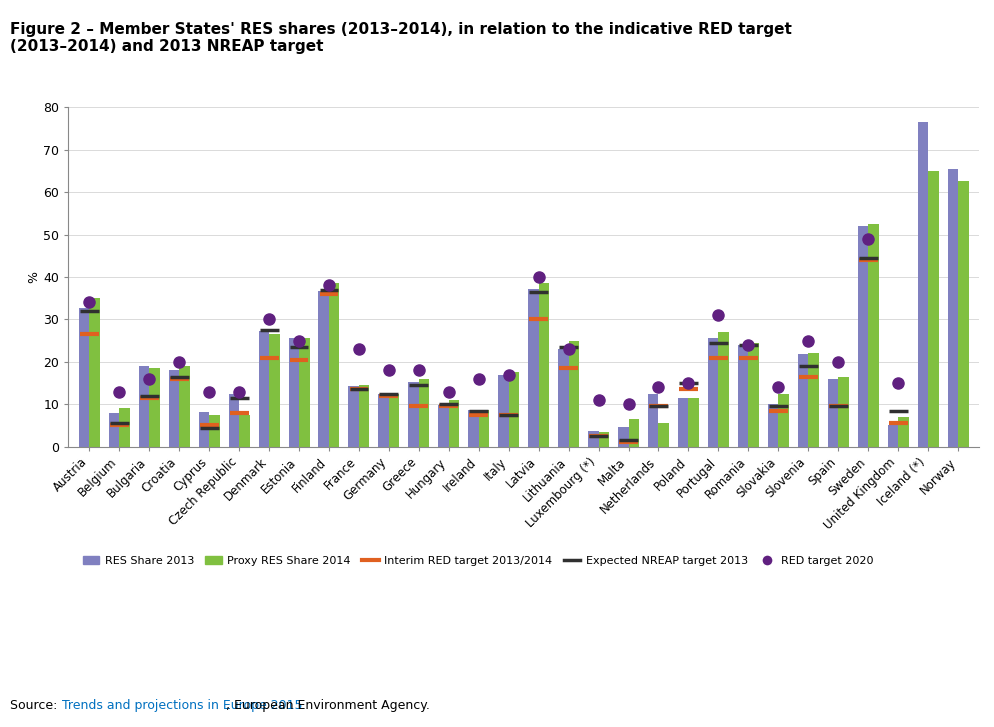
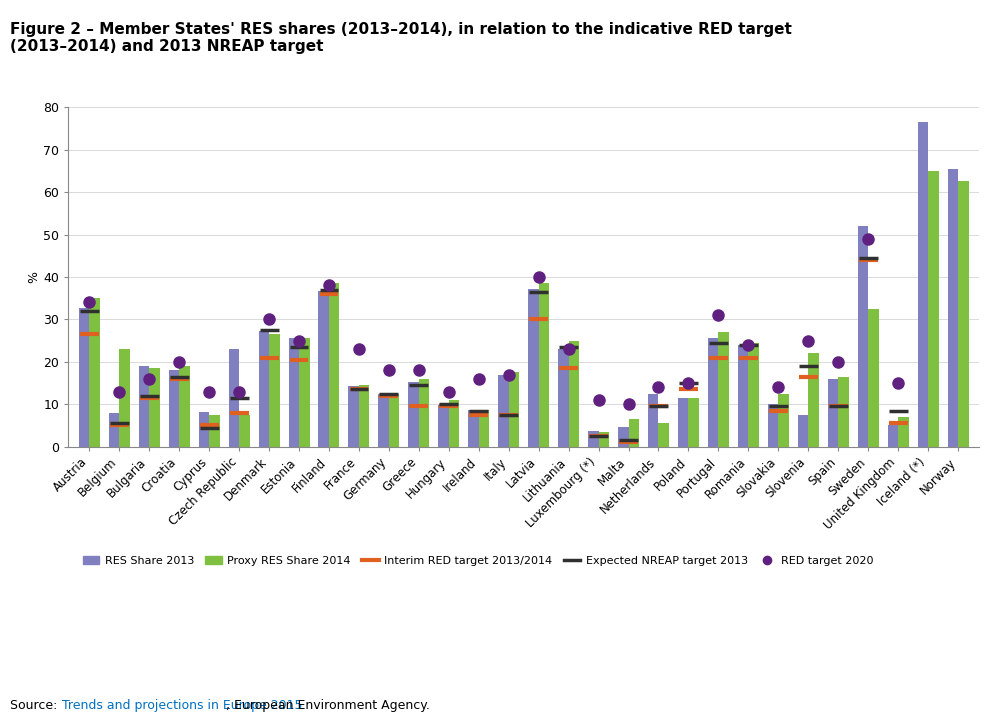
Proxy RES Share 2014/Belgium: 9.0 -> 23.0
RES Share 2013/Czech Republic: 12.4 -> 23.0
RES Share 2013/Slovenia: 21.9 -> 7.5
Proxy RES Share 2014/Sweden: 52.5 -> 32.5
